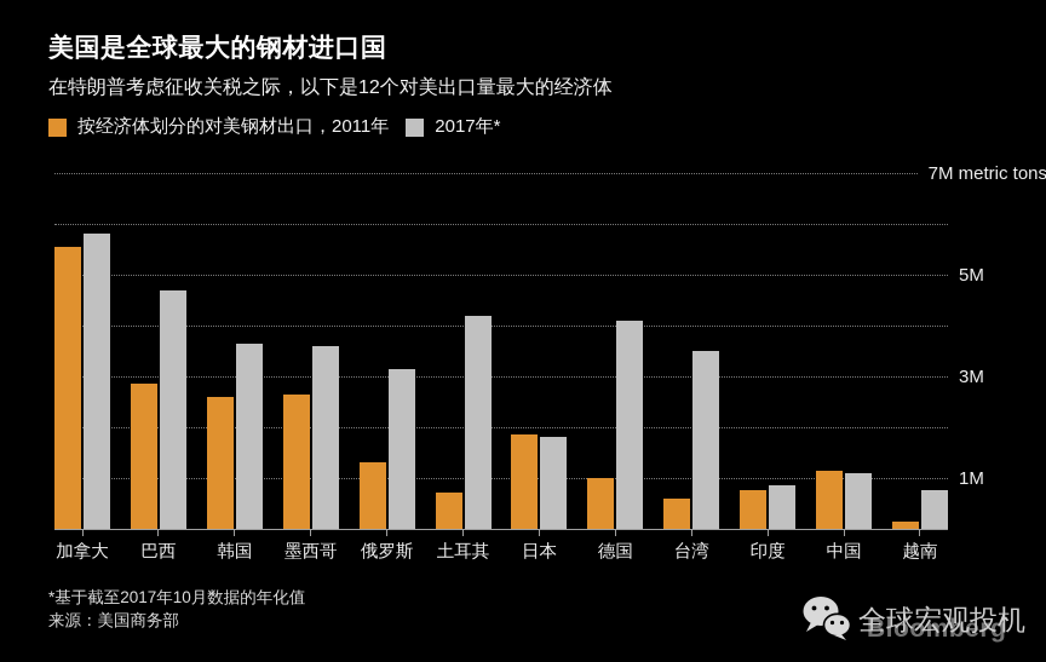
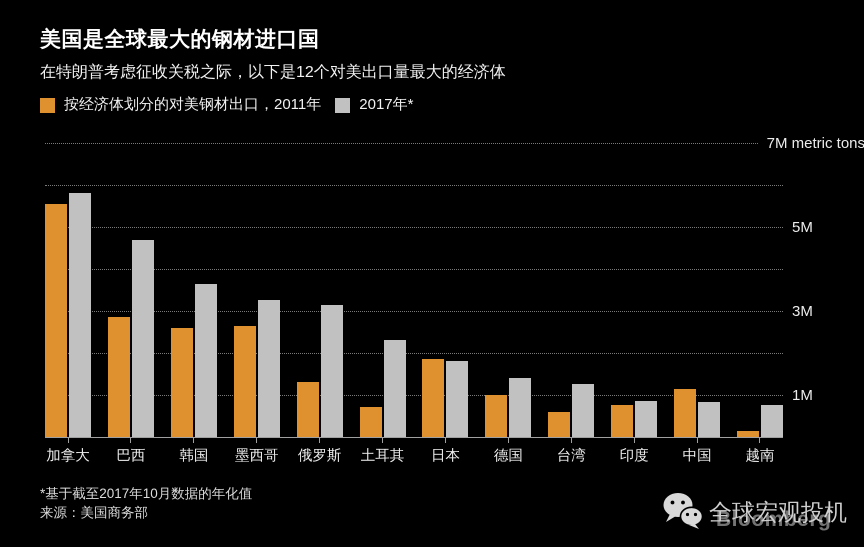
2017年*/墨西哥: 3.6M -> 3.2M
2017年*/土耳其: 4.2M -> 2.3M
2017年*/德国: 4.1M -> 1.4M
2017年*/台湾: 3.5M -> 1.3M
2017年*/中国: 1.1M -> 0.8M
